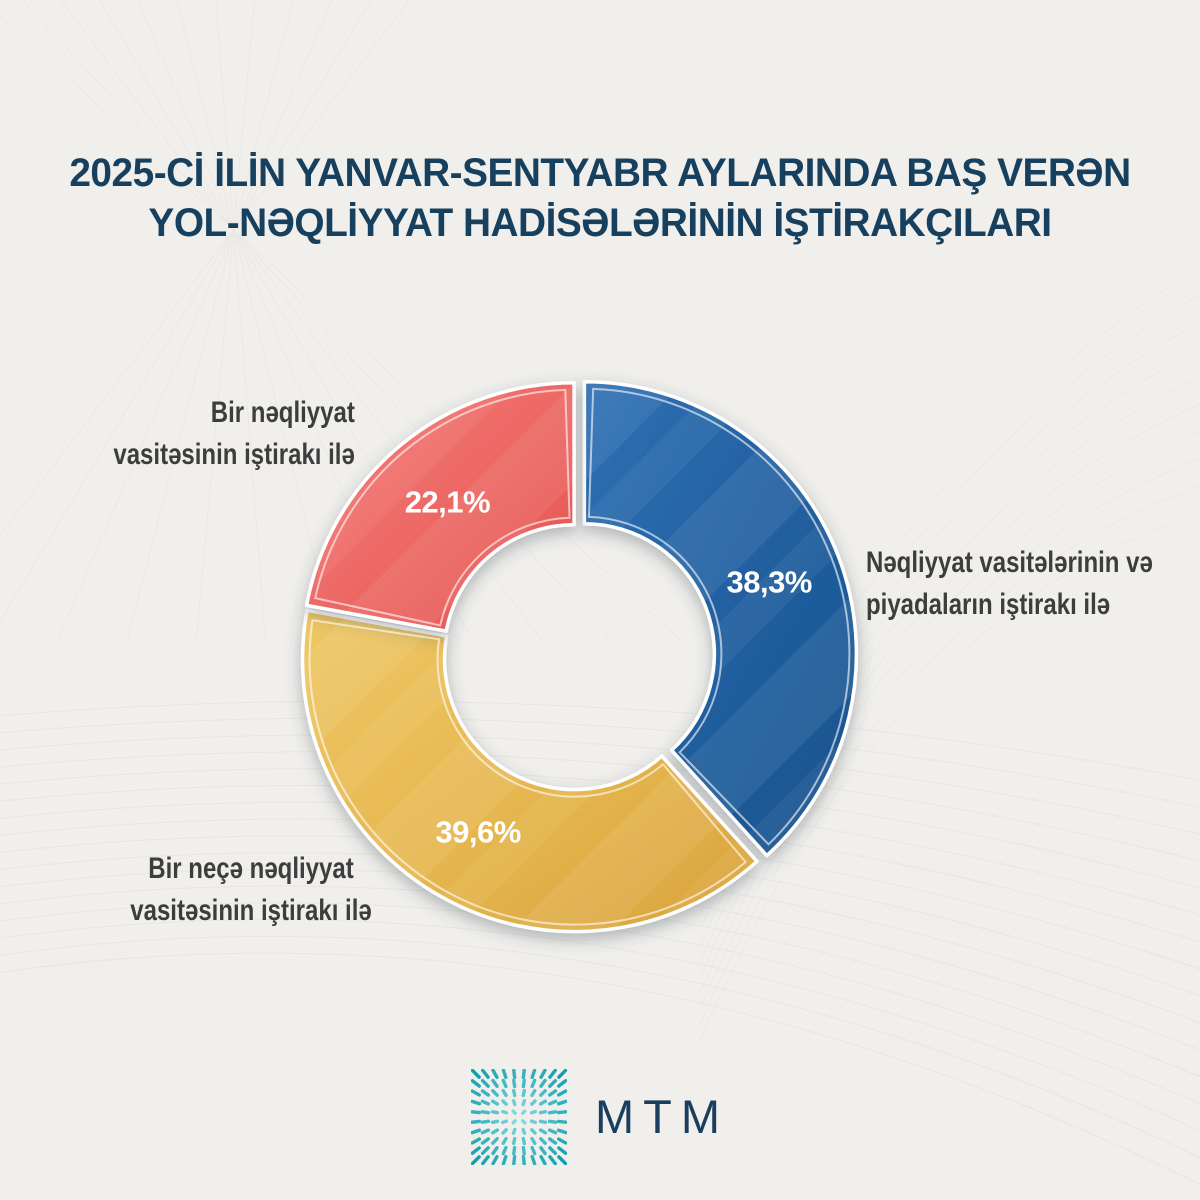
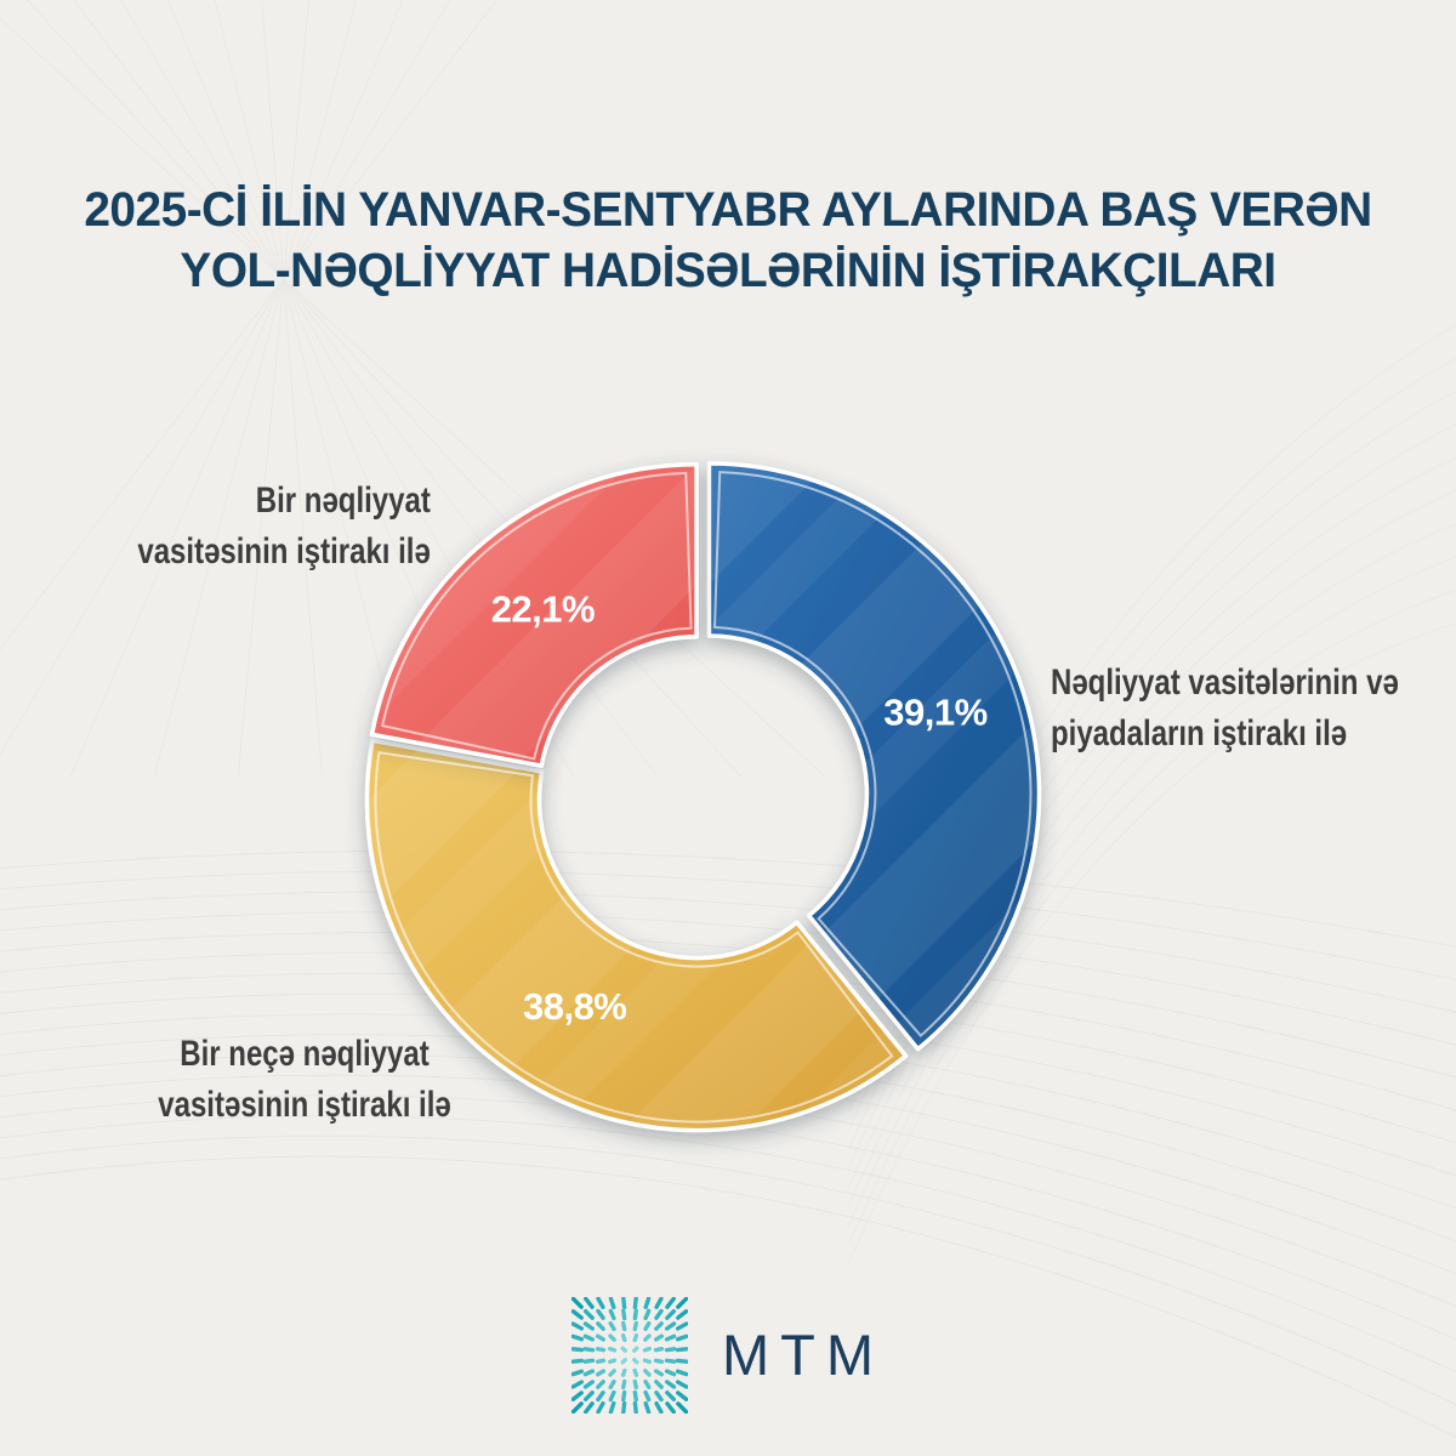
Nəqliyyat vasitələrinin və piyadaların iştirakı ilə: 38,3% -> 39,1%
Bir neçə nəqliyyat vasitəsinin iştirakı ilə: 39,6% -> 38,8%
